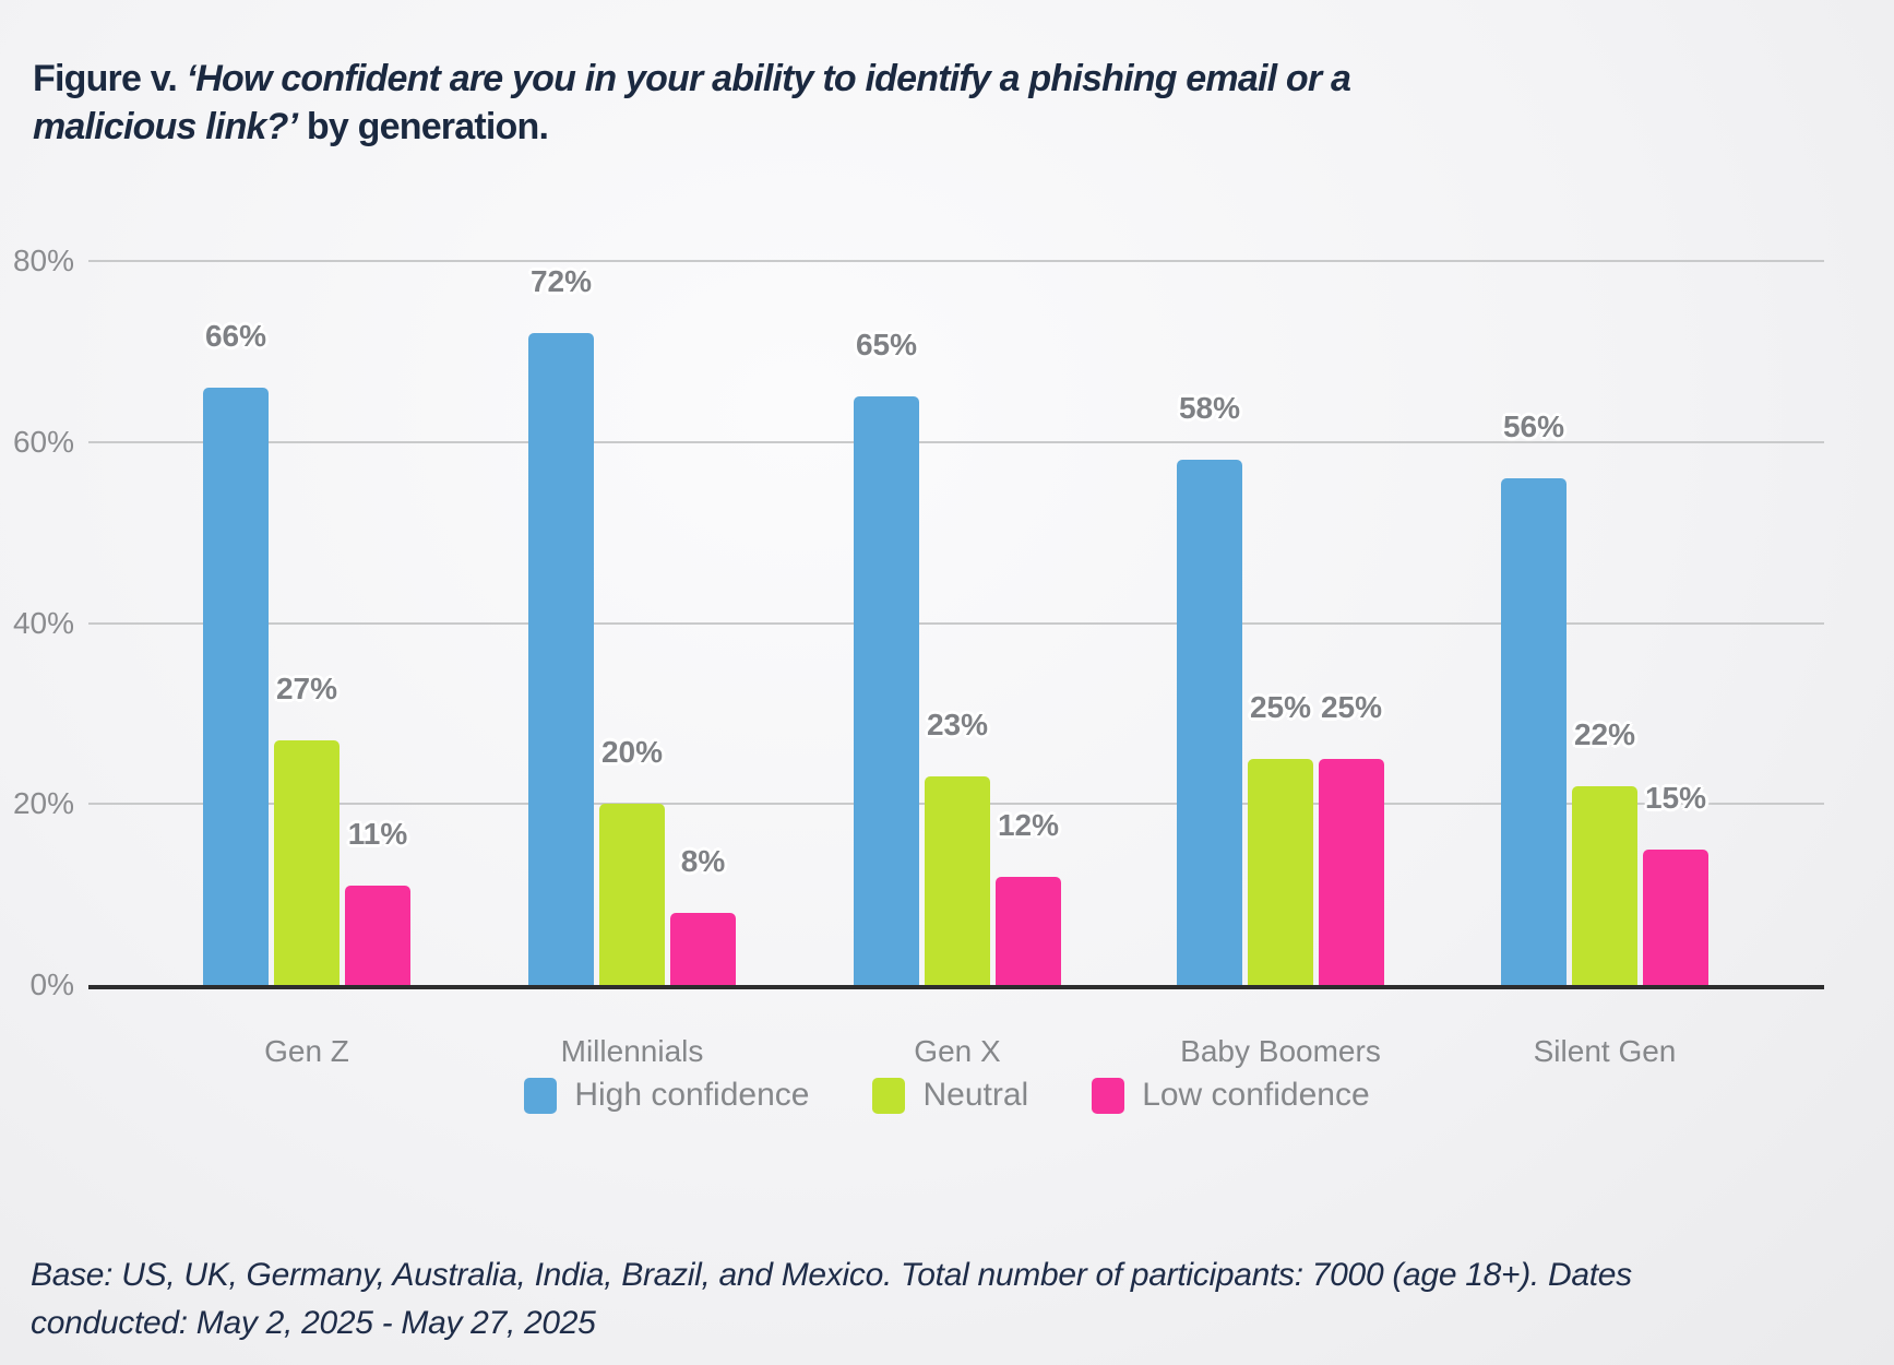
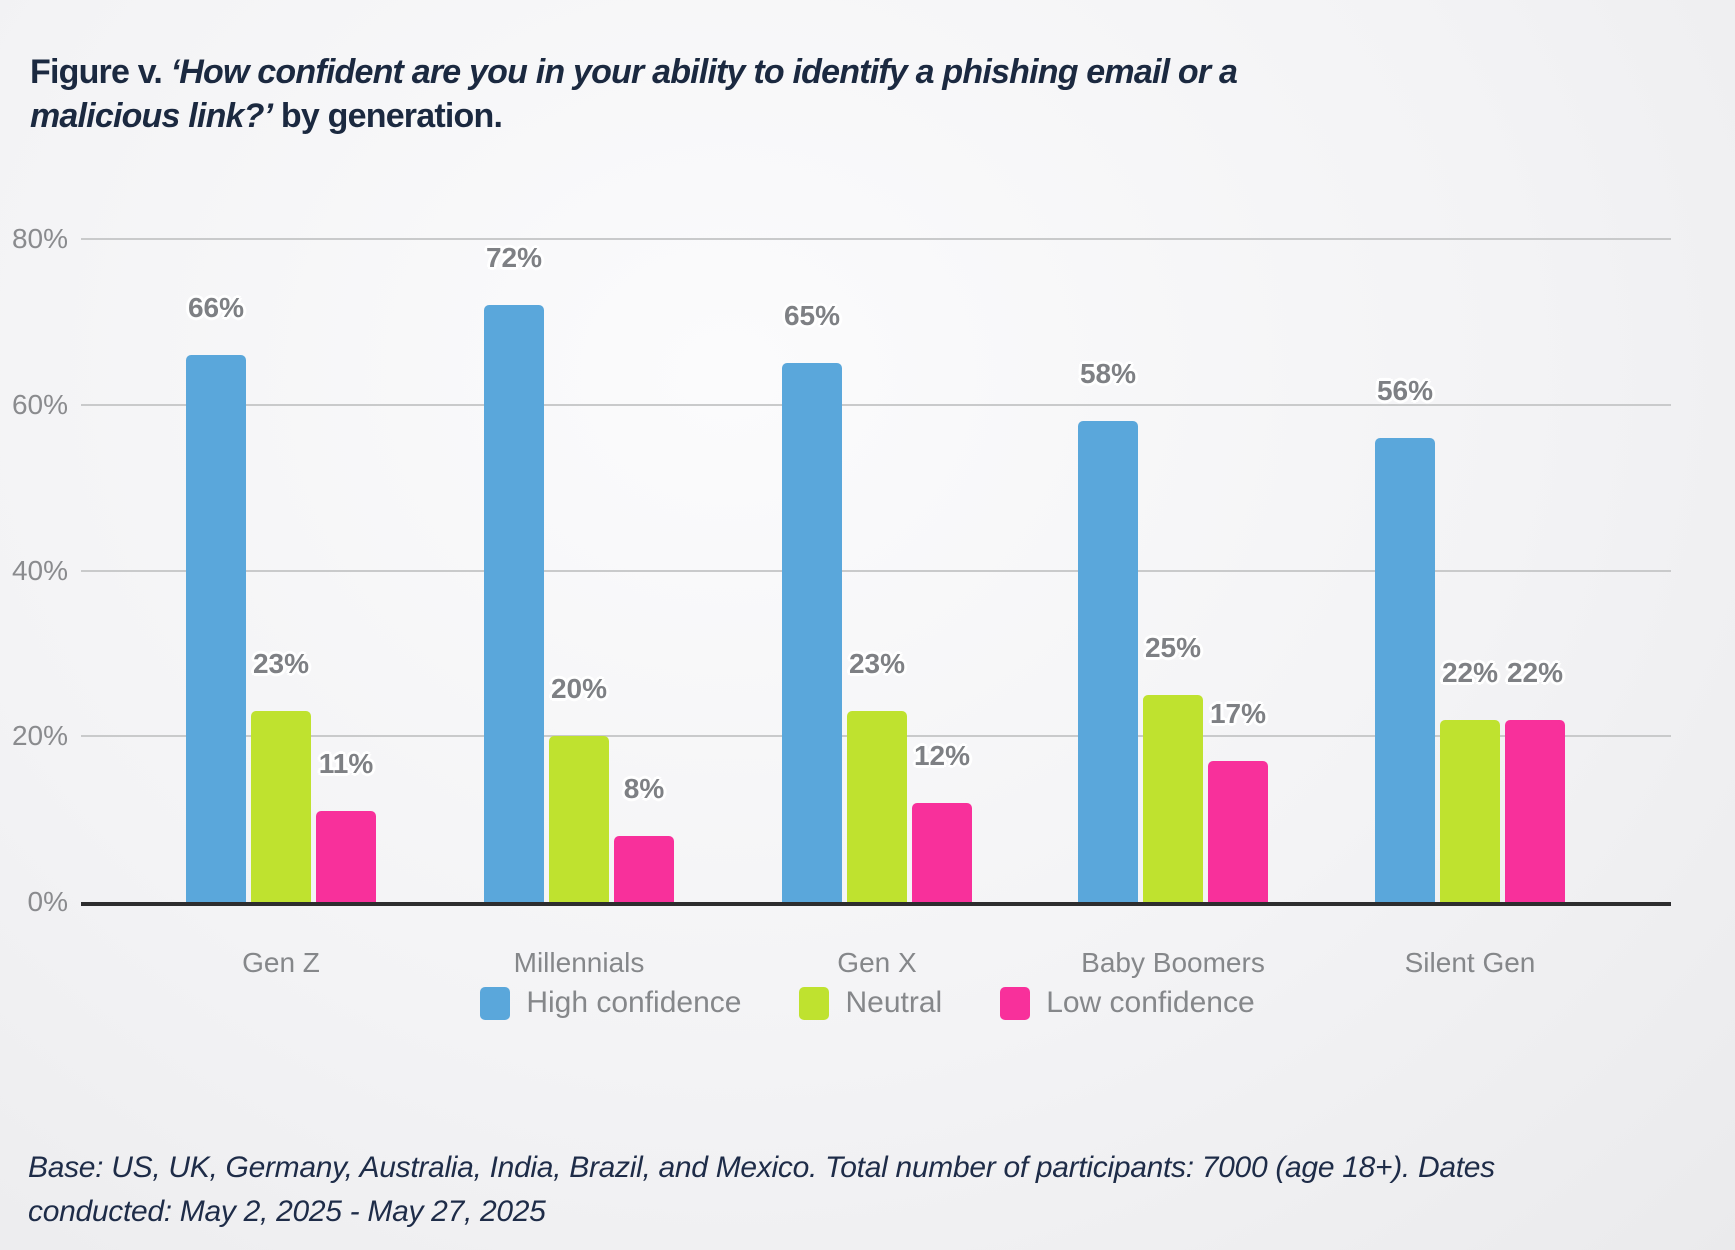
Neutral/Gen Z: 27% -> 23%
Low confidence/Baby Boomers: 25% -> 17%
Low confidence/Silent Gen: 15% -> 22%
